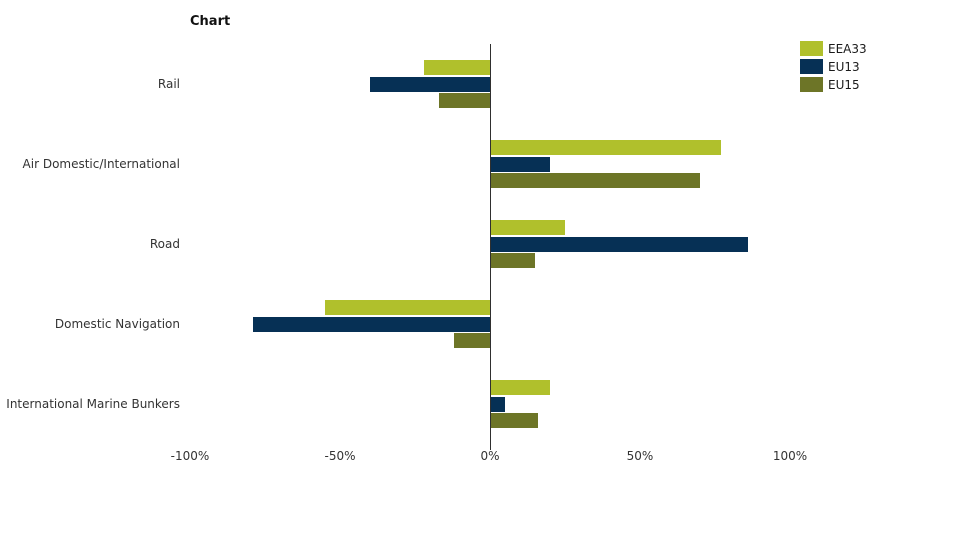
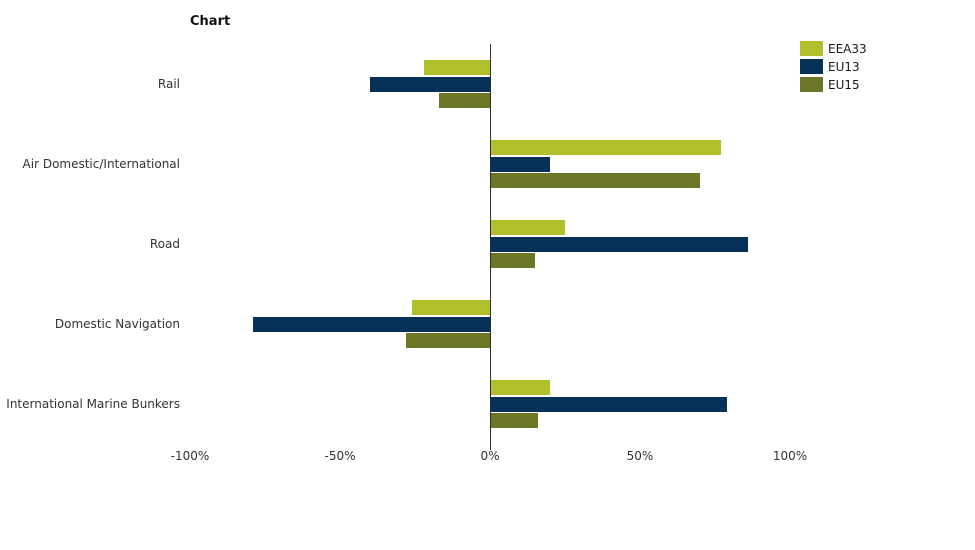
EEA33/Domestic Navigation: -55% -> -26%
EU15/Domestic Navigation: -12% -> -28%
EU13/International Marine Bunkers: 5% -> 79%
